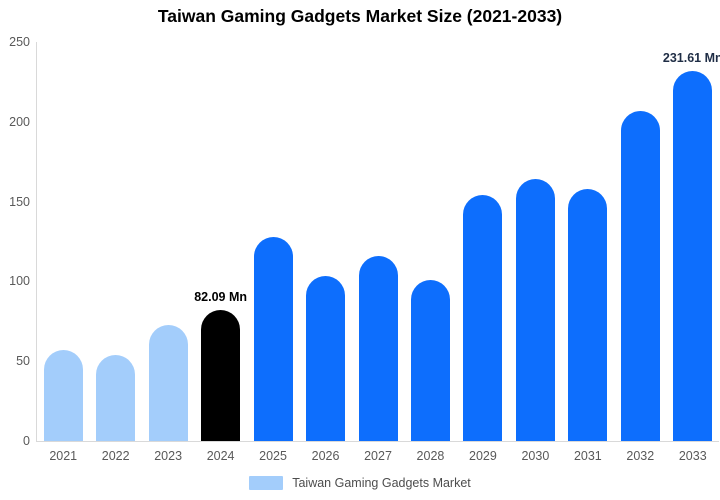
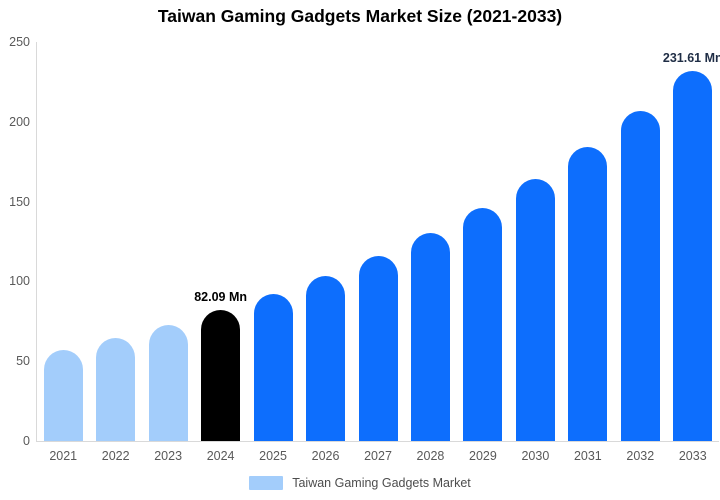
2022: 54 -> 64
2025: 128 -> 92
2028: 101 -> 130
2029: 154 -> 146
2031: 158 -> 184
